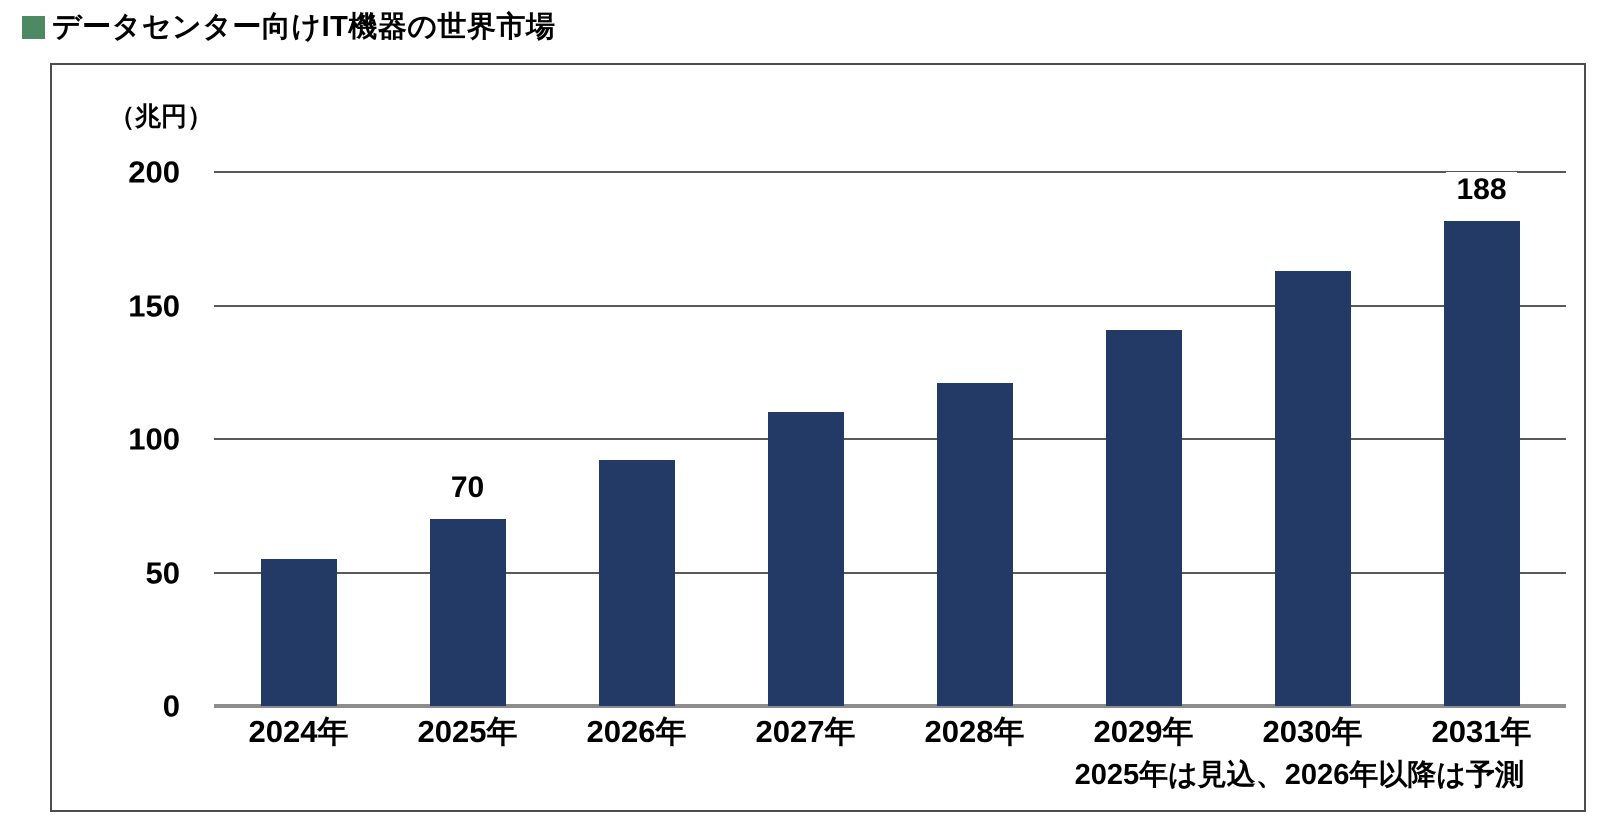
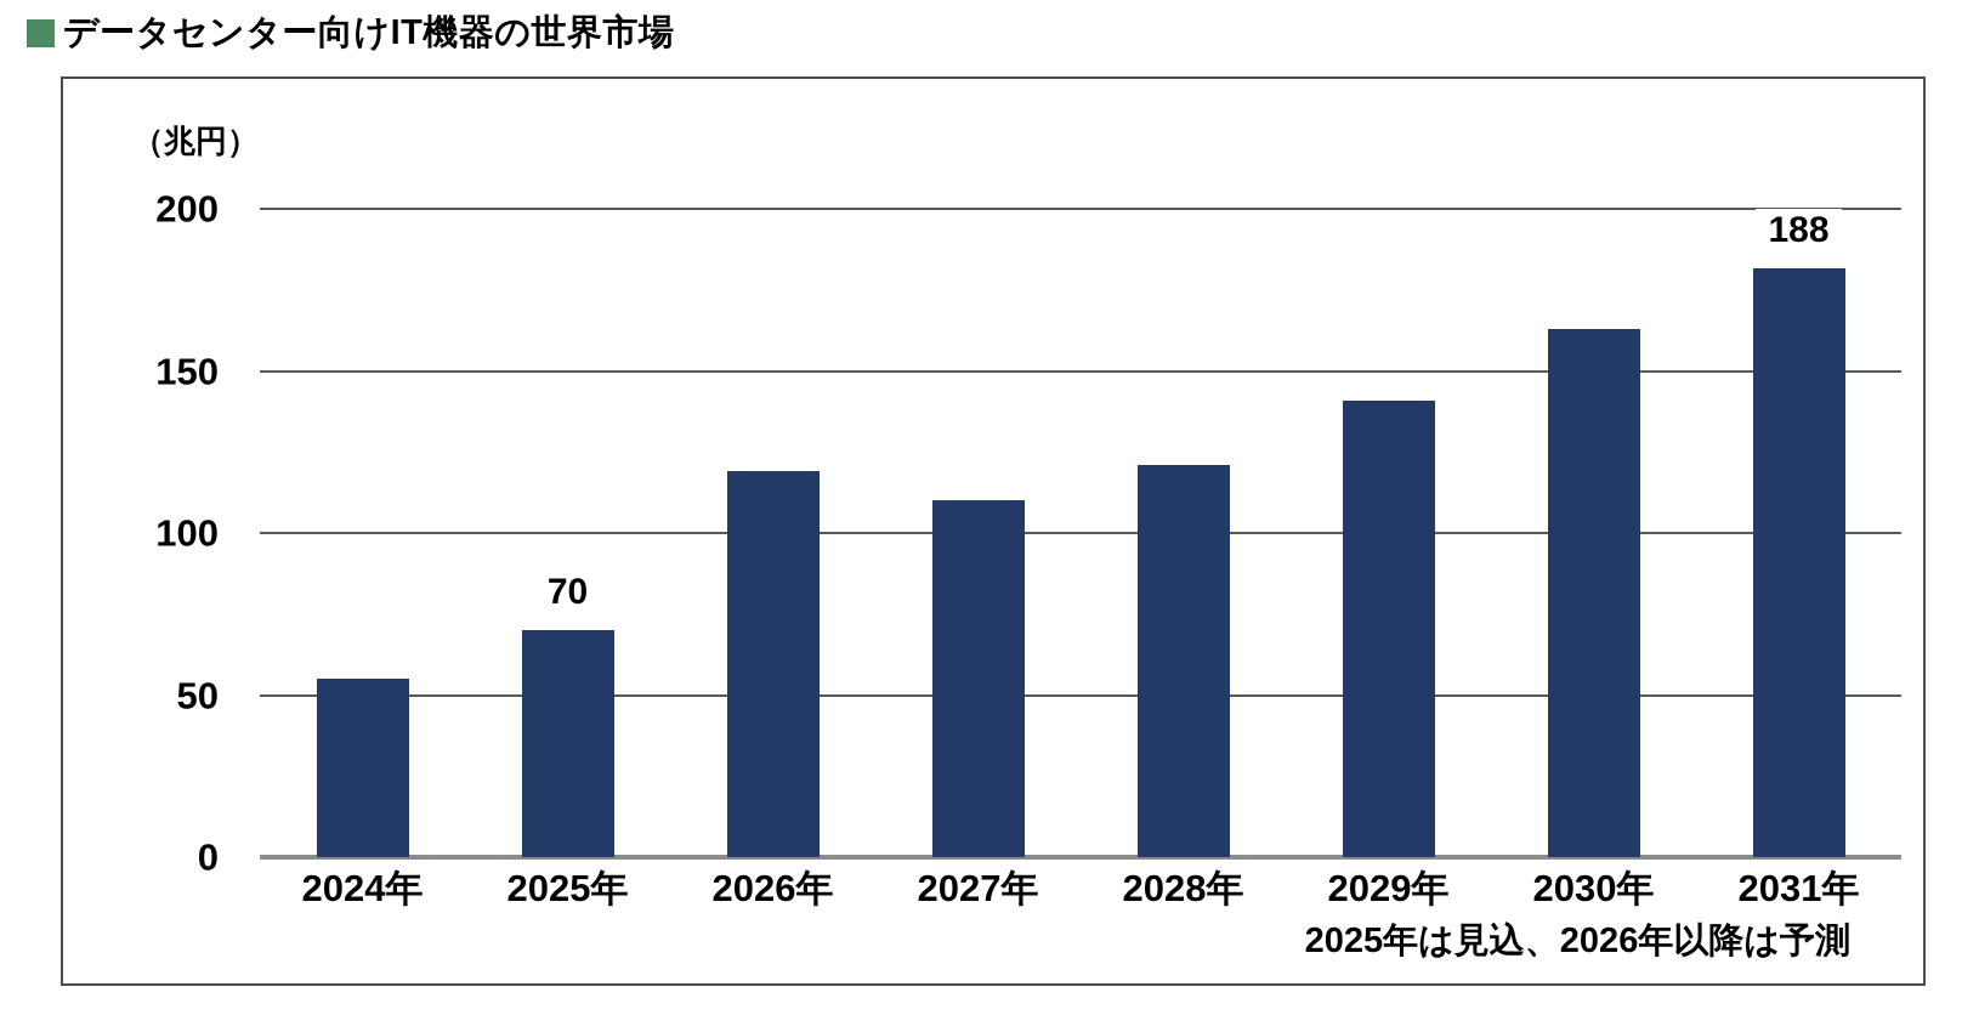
2026年: 92 -> 119
